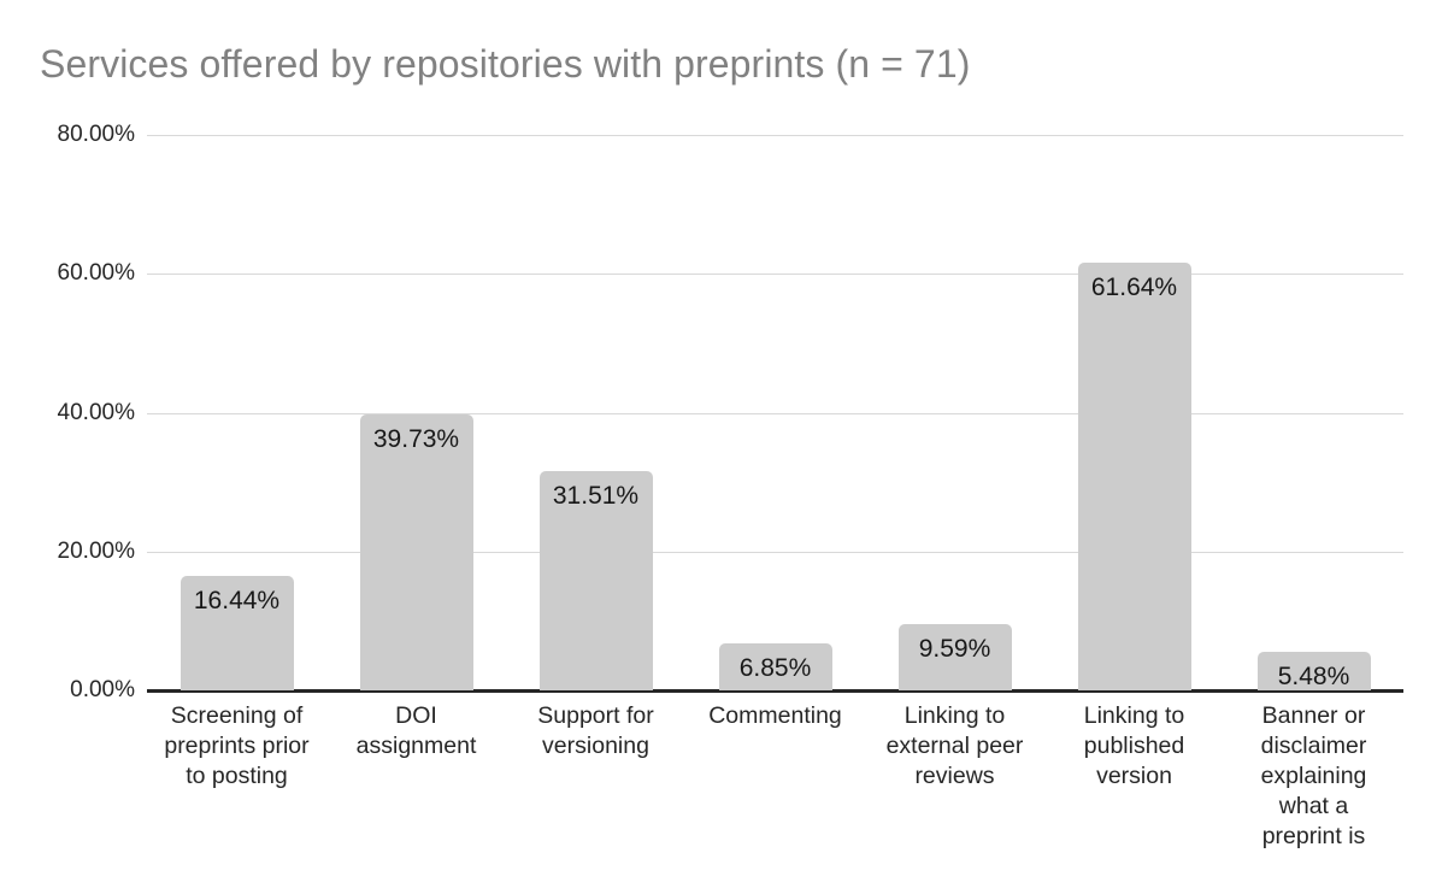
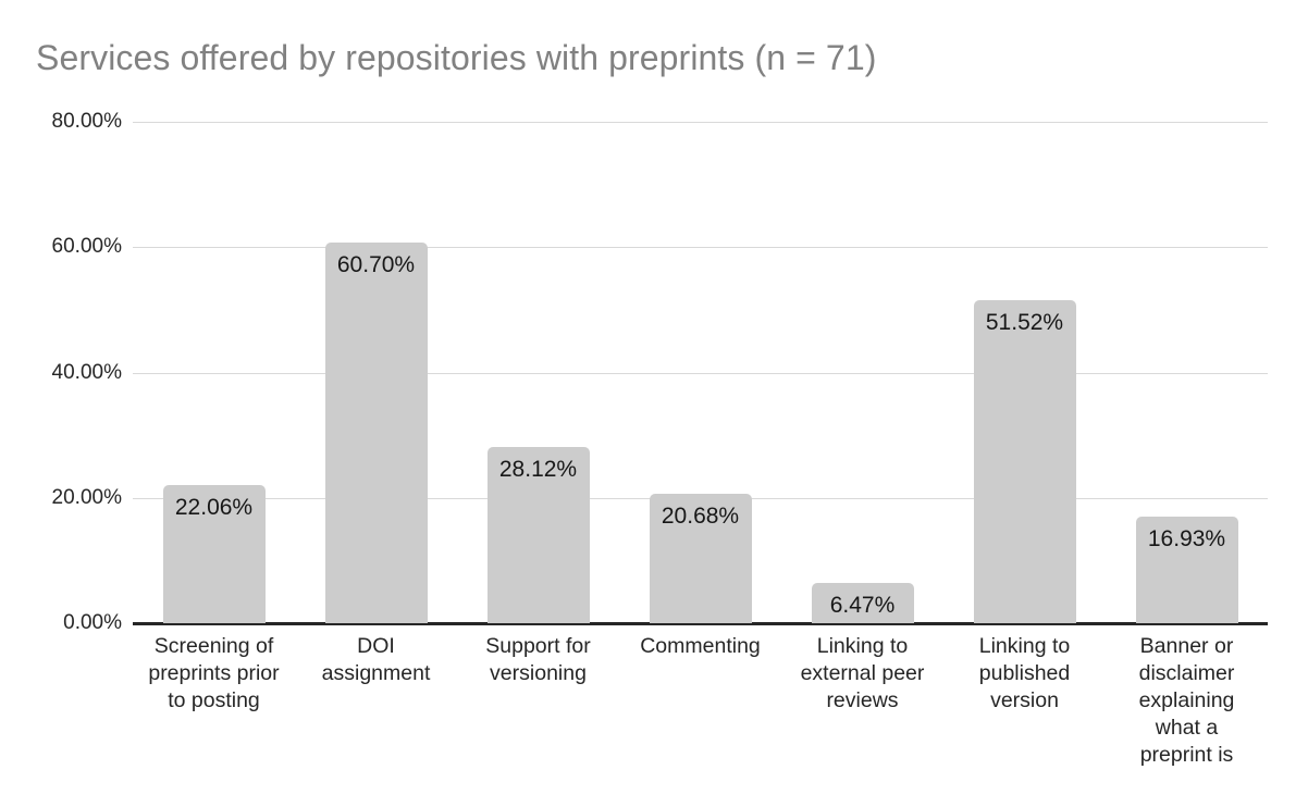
Screening of preprints prior to posting: 16.44% -> 22.06%
DOI assignment: 39.73% -> 60.70%
Support for versioning: 31.51% -> 28.12%
Commenting: 6.85% -> 20.68%
Linking to external peer reviews: 9.59% -> 6.47%
Linking to published version: 61.64% -> 51.52%
Banner or disclaimer explaining what a preprint is: 5.48% -> 16.93%
